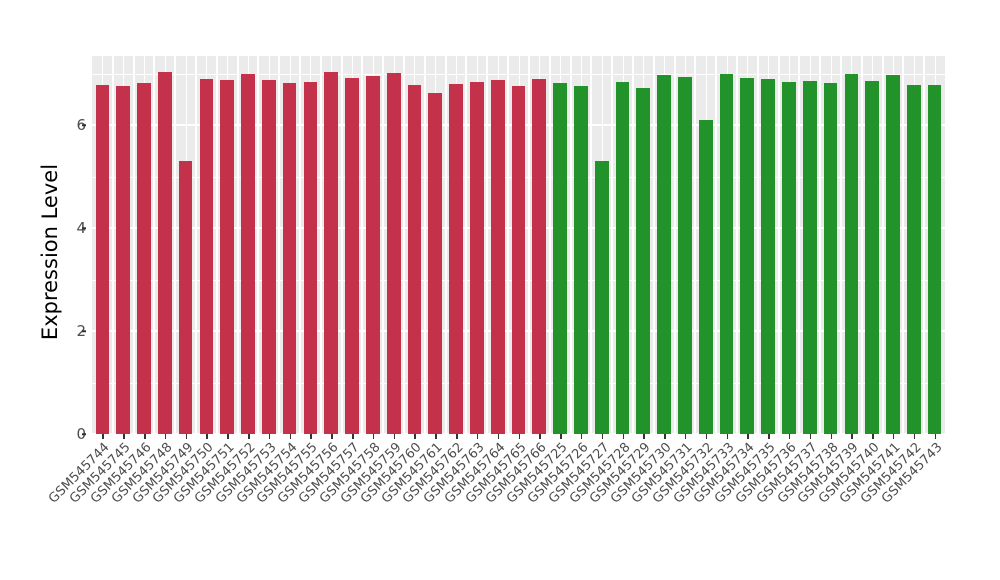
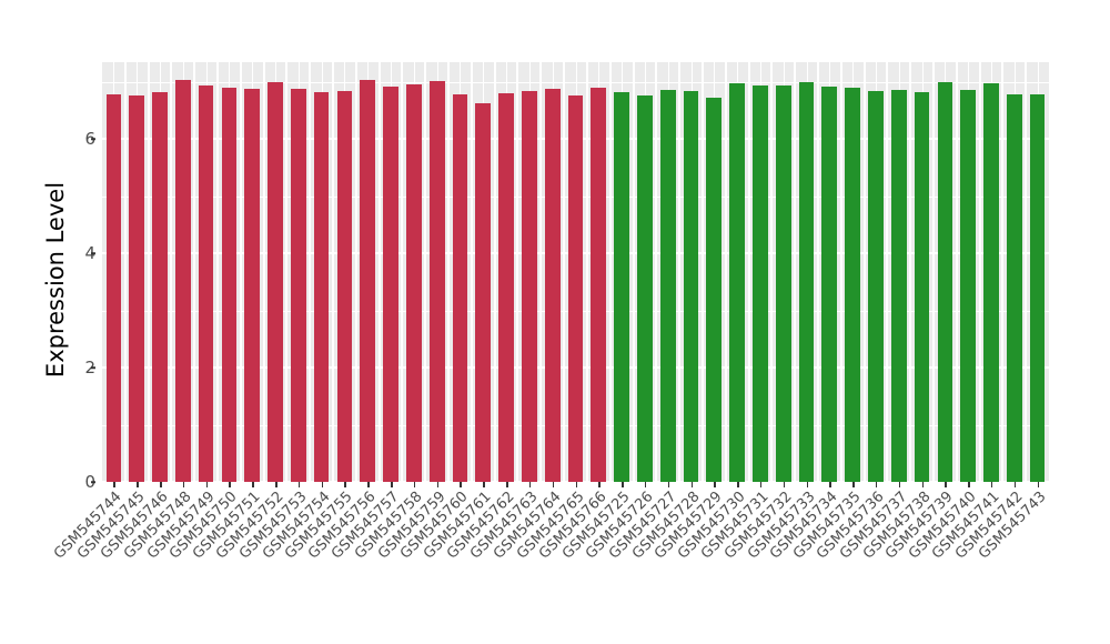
GSM545749: 5.3 -> 6.9
GSM545727: 5.3 -> 6.9
GSM545732: 6.1 -> 7.0
